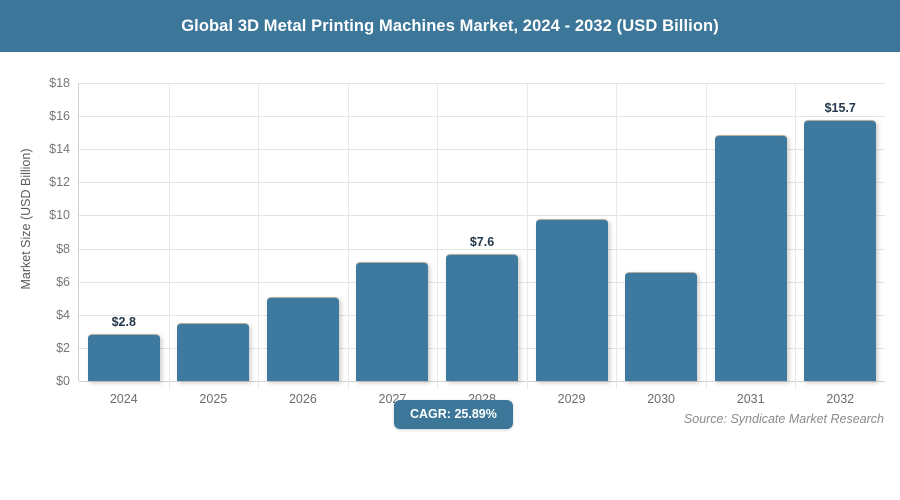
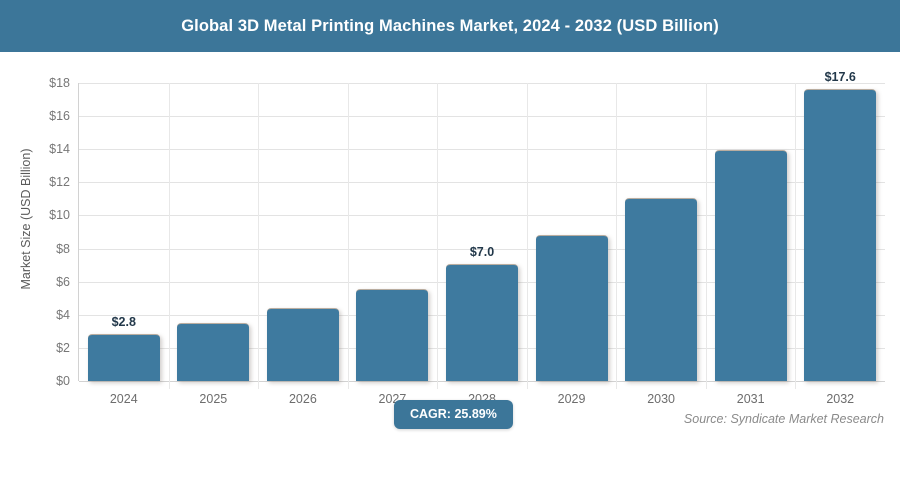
2026: $5.0 -> $4.3
2027: $7.1 -> $5.5
2028: $7.6 -> $7.0
2029: $9.7 -> $8.8
2030: $6.5 -> $11.0
2031: $14.8 -> $13.9
2032: $15.7 -> $17.6
